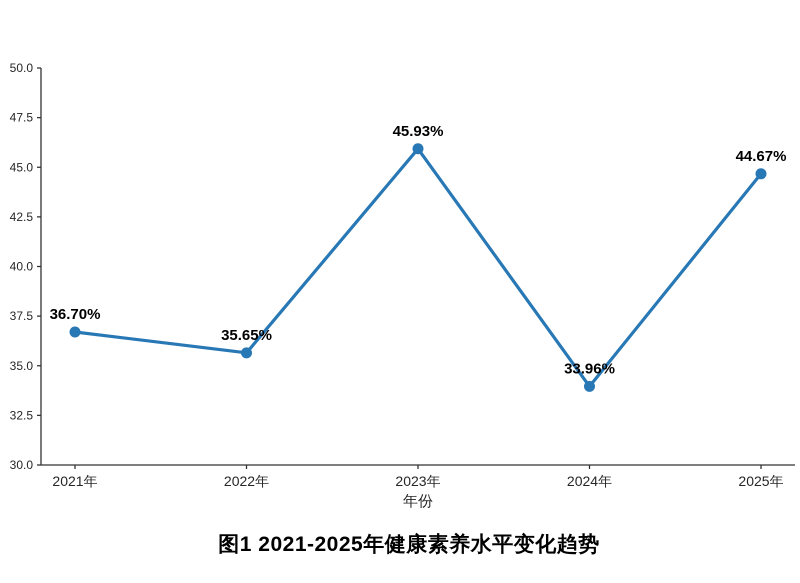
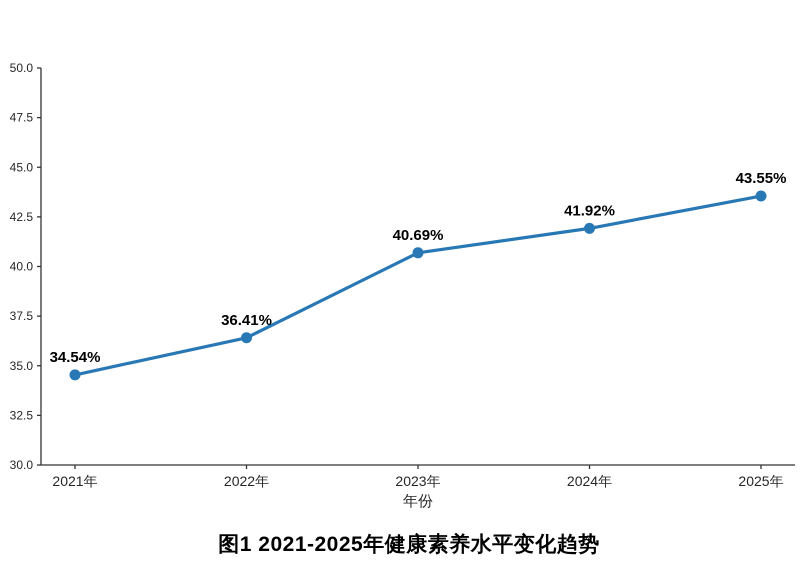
2021年: 36.70% -> 34.54%
2022年: 35.65% -> 36.41%
2023年: 45.93% -> 40.69%
2024年: 33.96% -> 41.92%
2025年: 44.67% -> 43.55%
